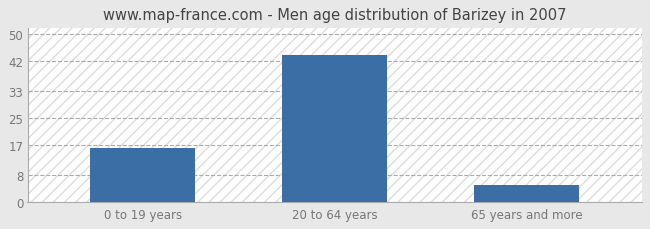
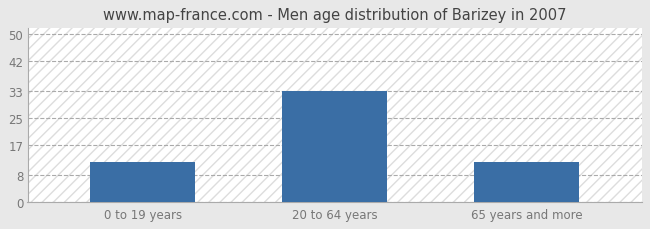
0 to 19 years: 16 -> 12
20 to 64 years: 44 -> 33
65 years and more: 5 -> 12
